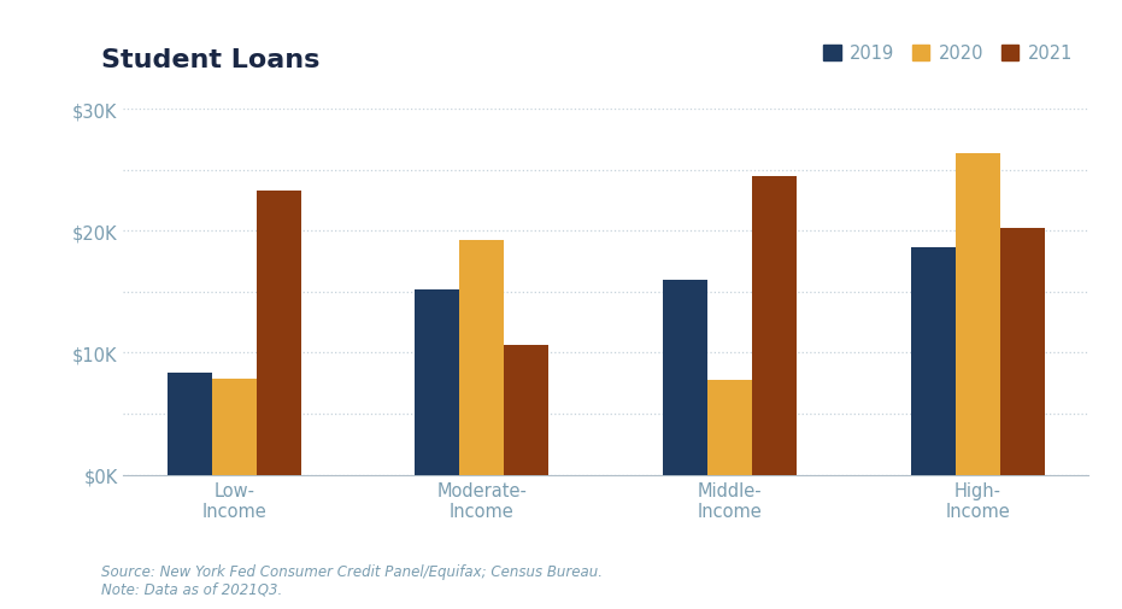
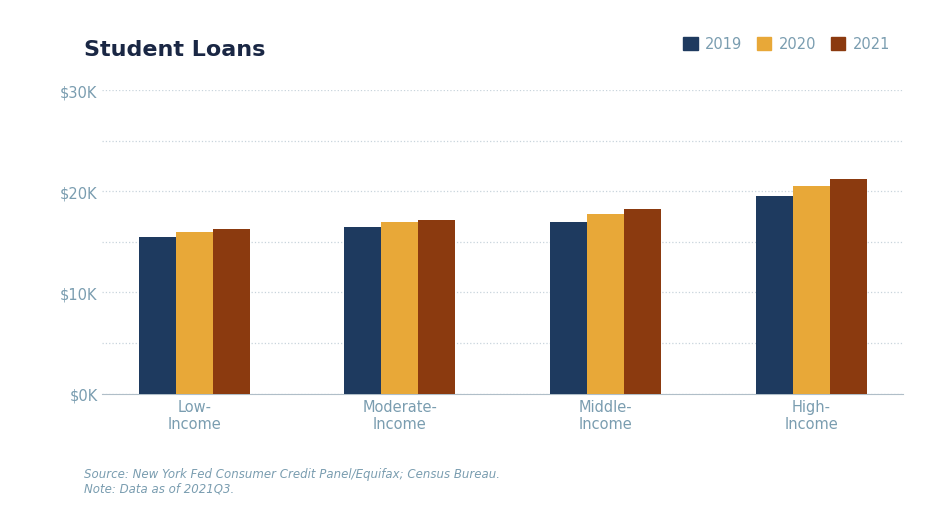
2019/Low- Income: $8.4K -> $15.5K
2020/Low- Income: $7.9K -> $16.0K
2021/Low- Income: $23.3K -> $16.3K
2019/Moderate- Income: $15.2K -> $16.5K
2020/Moderate- Income: $19.2K -> $17.0K
2021/Moderate- Income: $10.6K -> $17.2K
2019/Middle- Income: $16.0K -> $17.0K
2020/Middle- Income: $7.8K -> $17.8K
2021/Middle- Income: $24.5K -> $18.2K
2019/High- Income: $18.6K -> $19.5K
2020/High- Income: $26.4K -> $20.5K
2021/High- Income: $20.2K -> $21.2K
